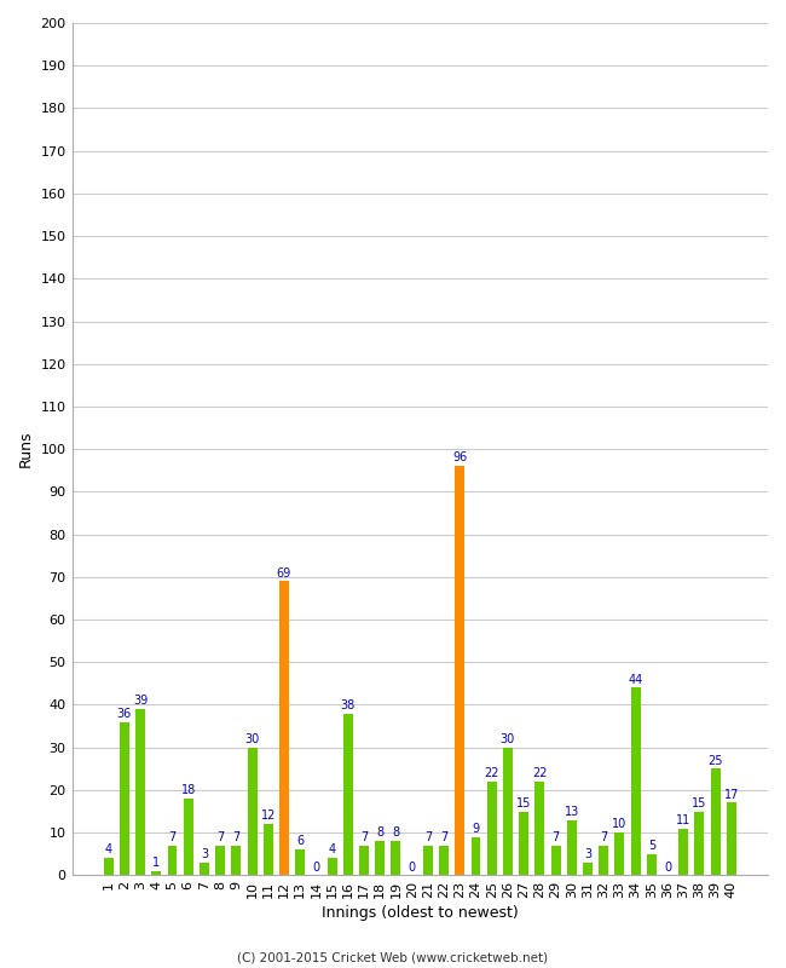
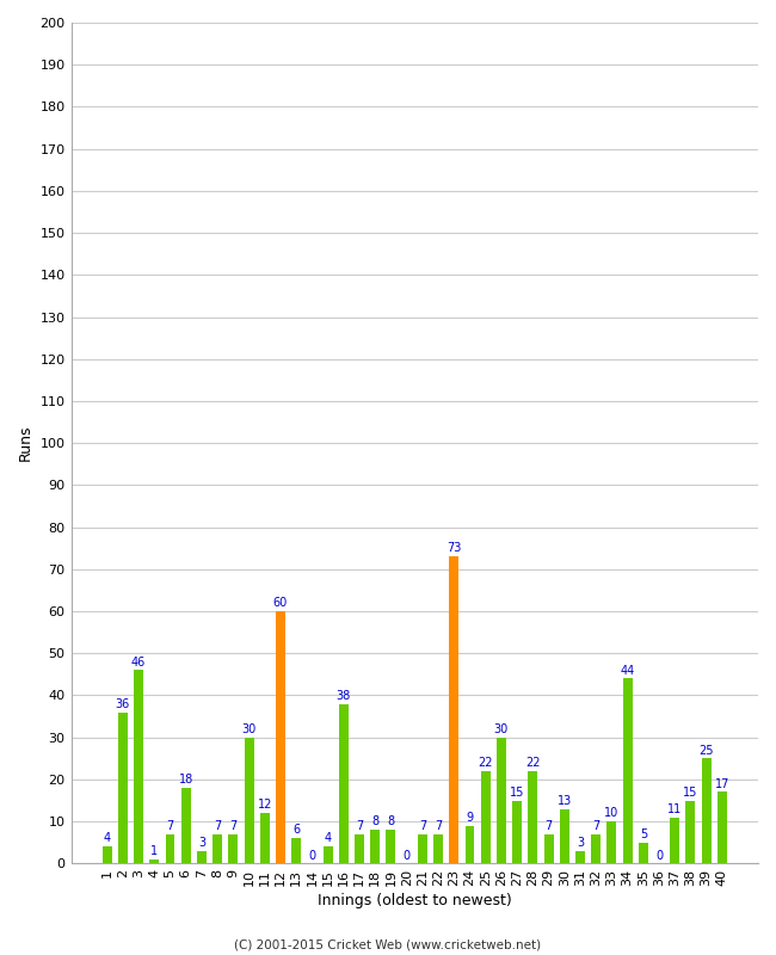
3: 39 -> 46
12: 69 -> 60
23: 96 -> 73
